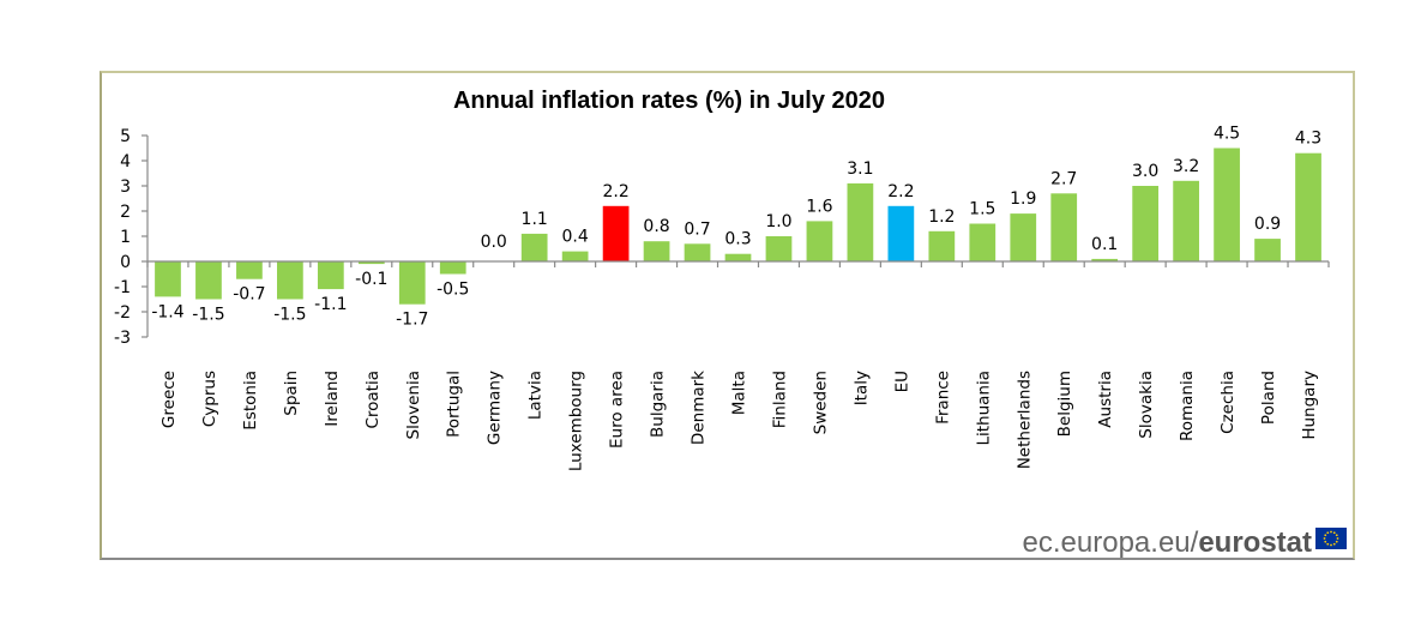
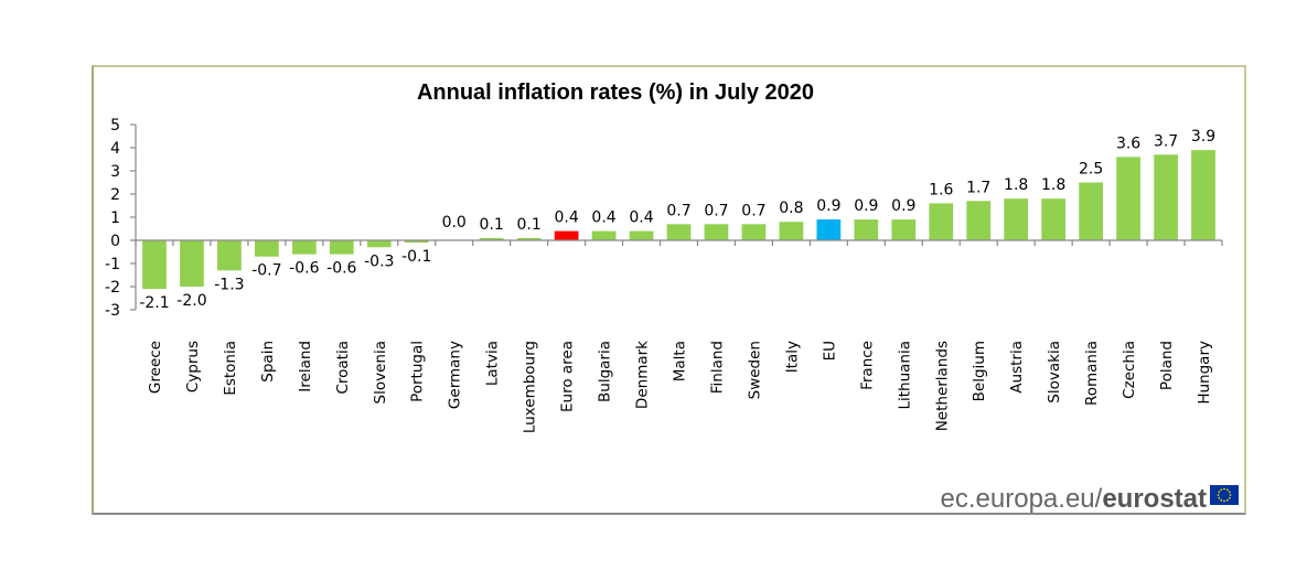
Greece: -1.4 -> -2.1
Cyprus: -1.5 -> -2.0
Estonia: -0.7 -> -1.3
Spain: -1.5 -> -0.7
Ireland: -1.1 -> -0.6
Croatia: -0.1 -> -0.6
Slovenia: -1.7 -> -0.3
Portugal: -0.5 -> -0.1
Latvia: 1.1 -> 0.1
Luxembourg: 0.4 -> 0.1
Euro area: 2.2 -> 0.4
Bulgaria: 0.8 -> 0.4
Denmark: 0.7 -> 0.4
Malta: 0.3 -> 0.7
Finland: 1.0 -> 0.7
Sweden: 1.6 -> 0.7
Italy: 3.1 -> 0.8
EU: 2.2 -> 0.9
France: 1.2 -> 0.9
Lithuania: 1.5 -> 0.9
Netherlands: 1.9 -> 1.6
Belgium: 2.7 -> 1.7
Austria: 0.1 -> 1.8
Slovakia: 3.0 -> 1.8
Romania: 3.2 -> 2.5
Czechia: 4.5 -> 3.6
Poland: 0.9 -> 3.7
Hungary: 4.3 -> 3.9
